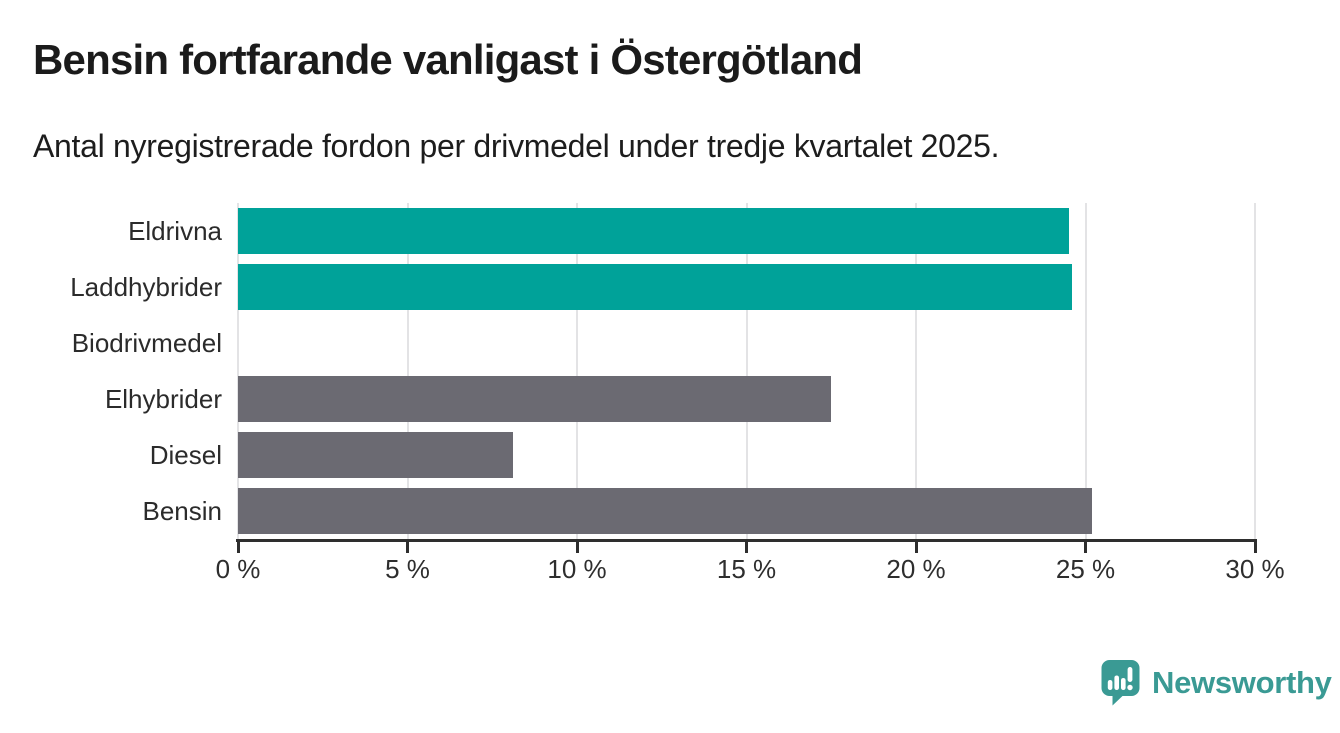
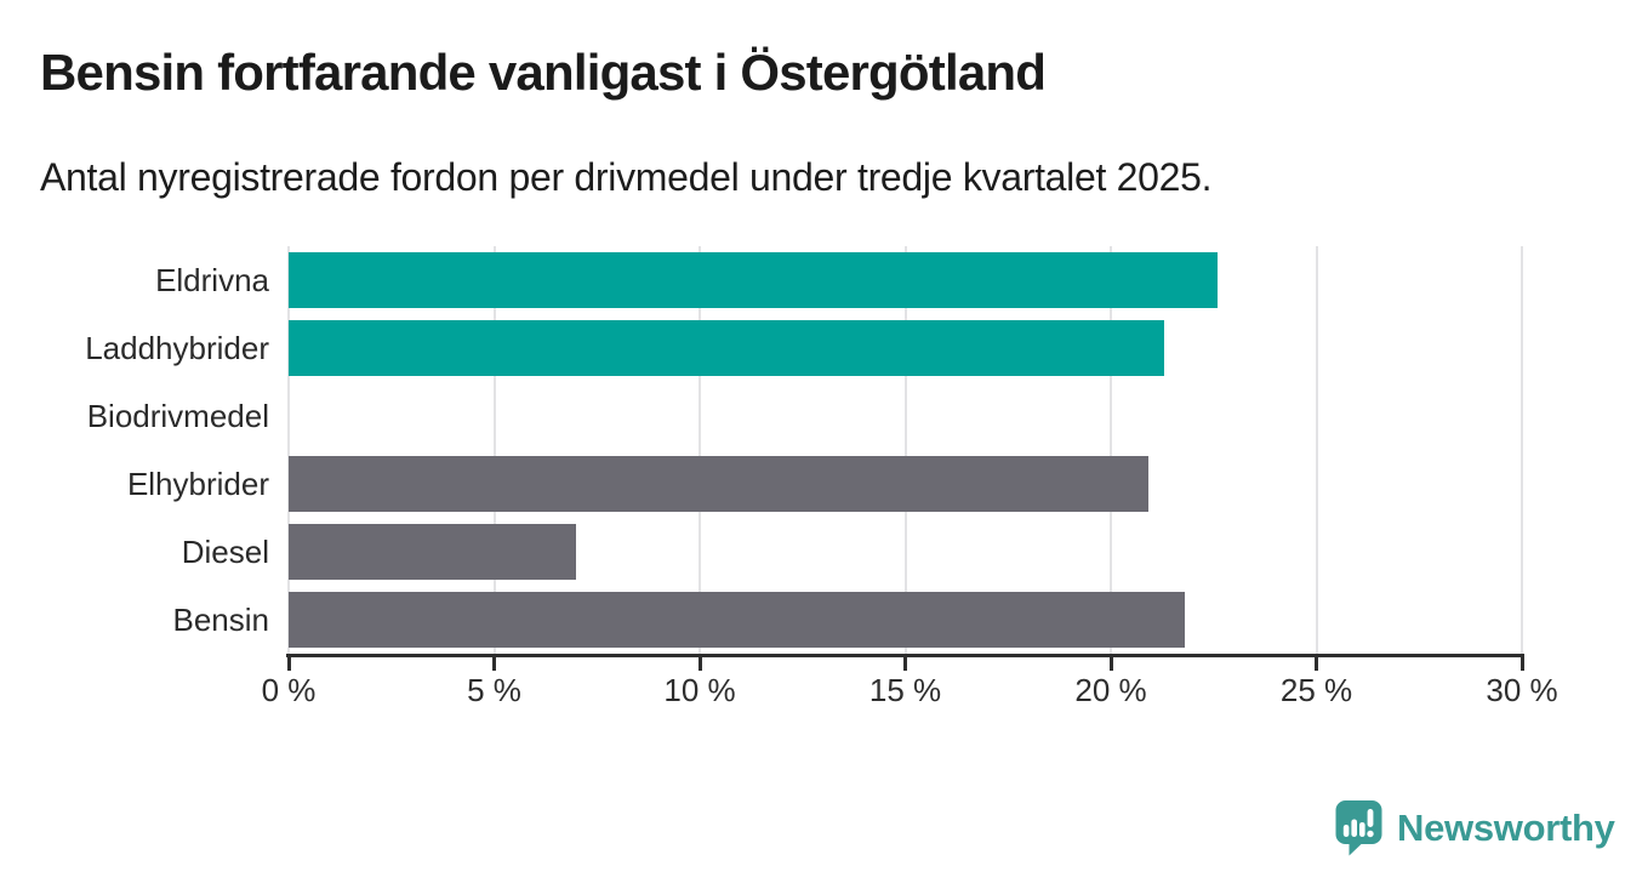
Eldrivna: 24.5% -> 22.6%
Laddhybrider: 24.6% -> 21.3%
Elhybrider: 17.5% -> 20.9%
Diesel: 8.1% -> 7.0%
Bensin: 25.2% -> 21.8%
